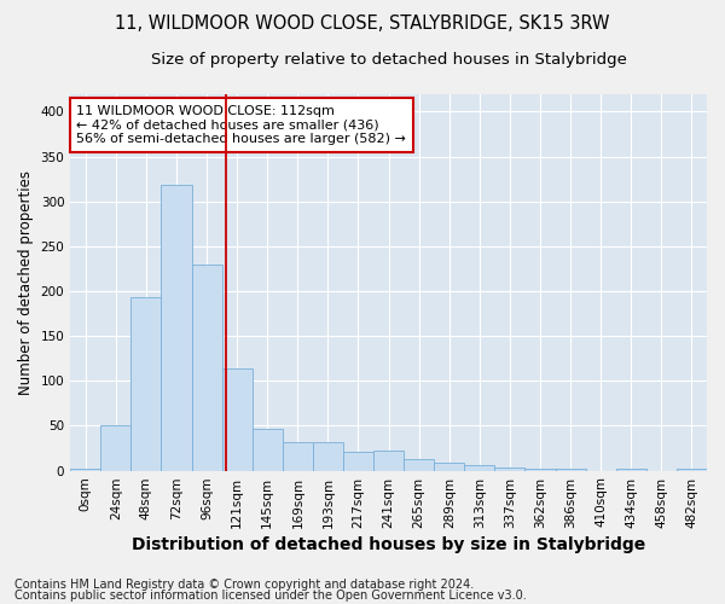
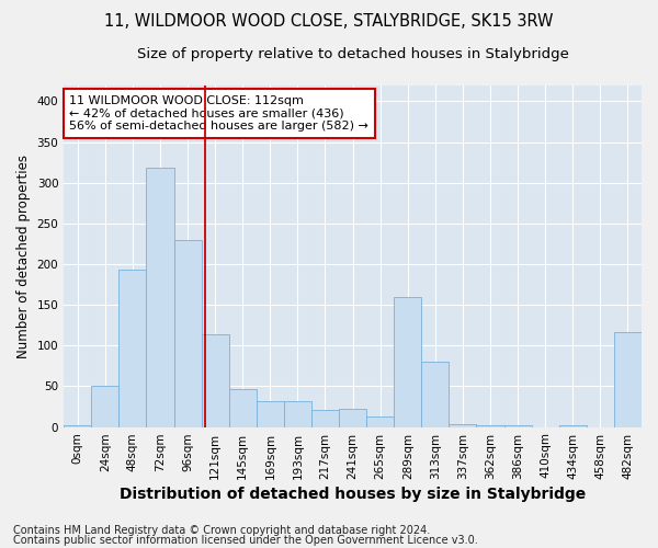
289sqm: 9 -> 160
313sqm: 6 -> 80
482sqm: 2 -> 116
